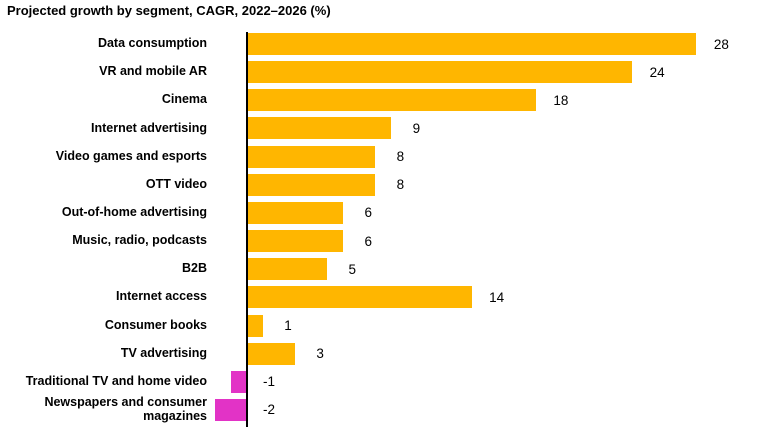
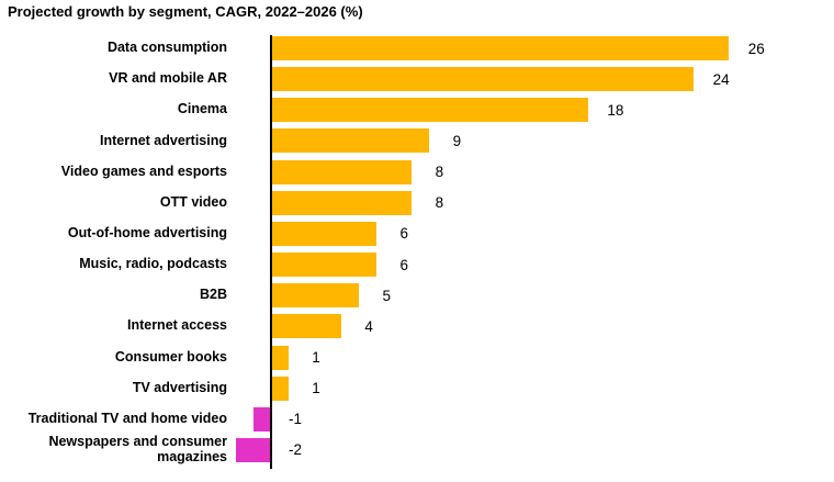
Data consumption: 28 -> 26
Internet access: 14 -> 4
TV advertising: 3 -> 1
